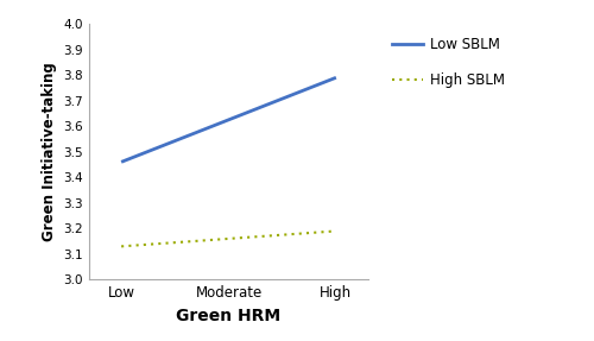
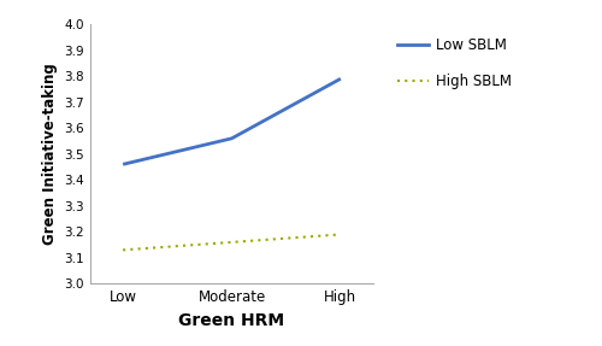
Low SBLM/Moderate: 3.625 -> 3.560
